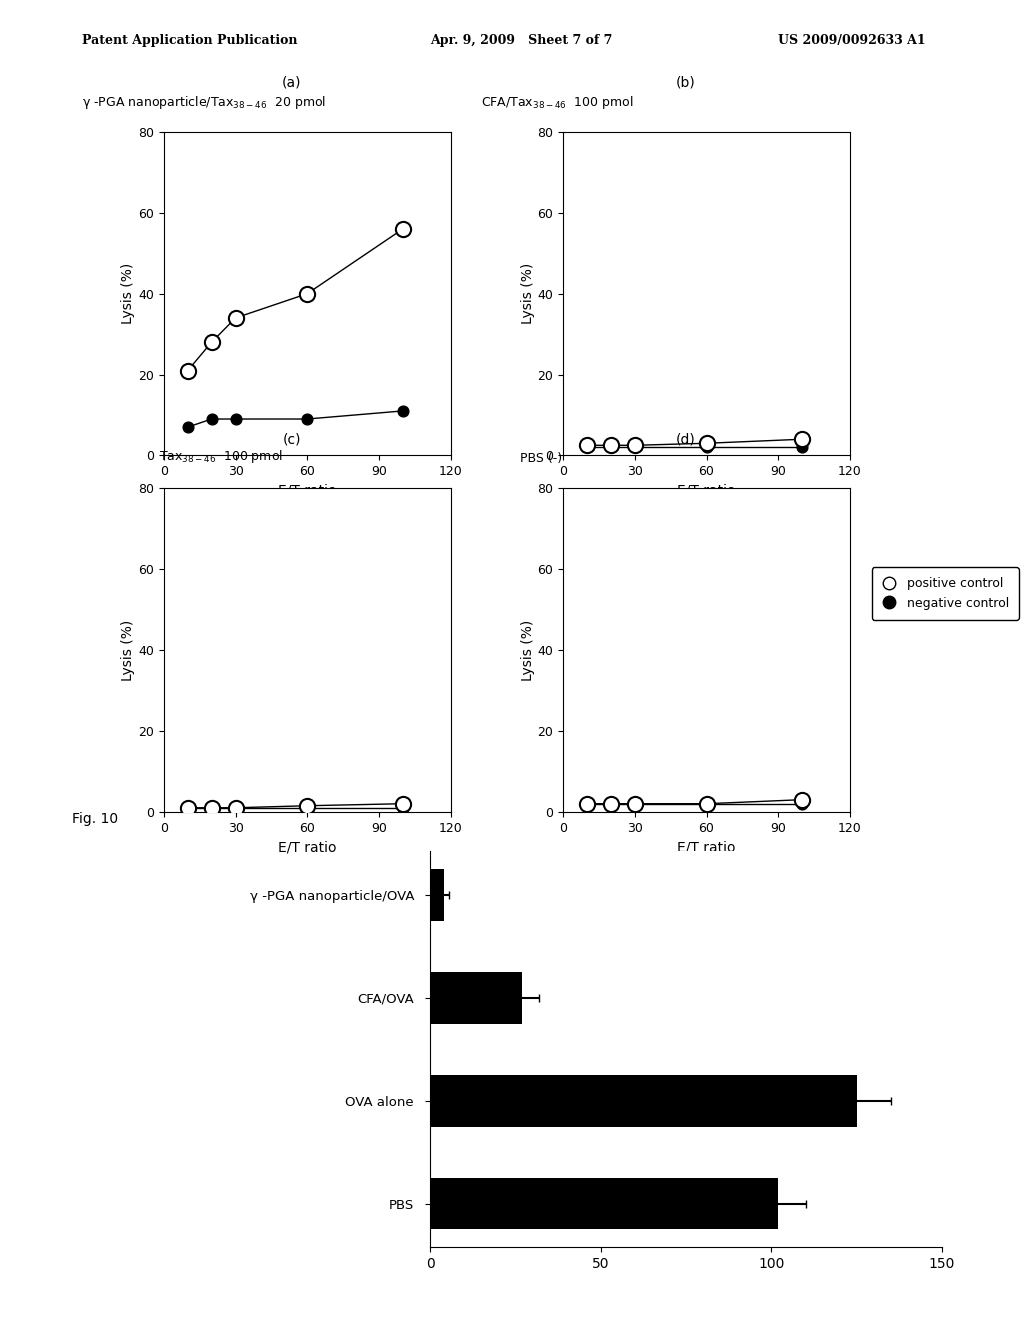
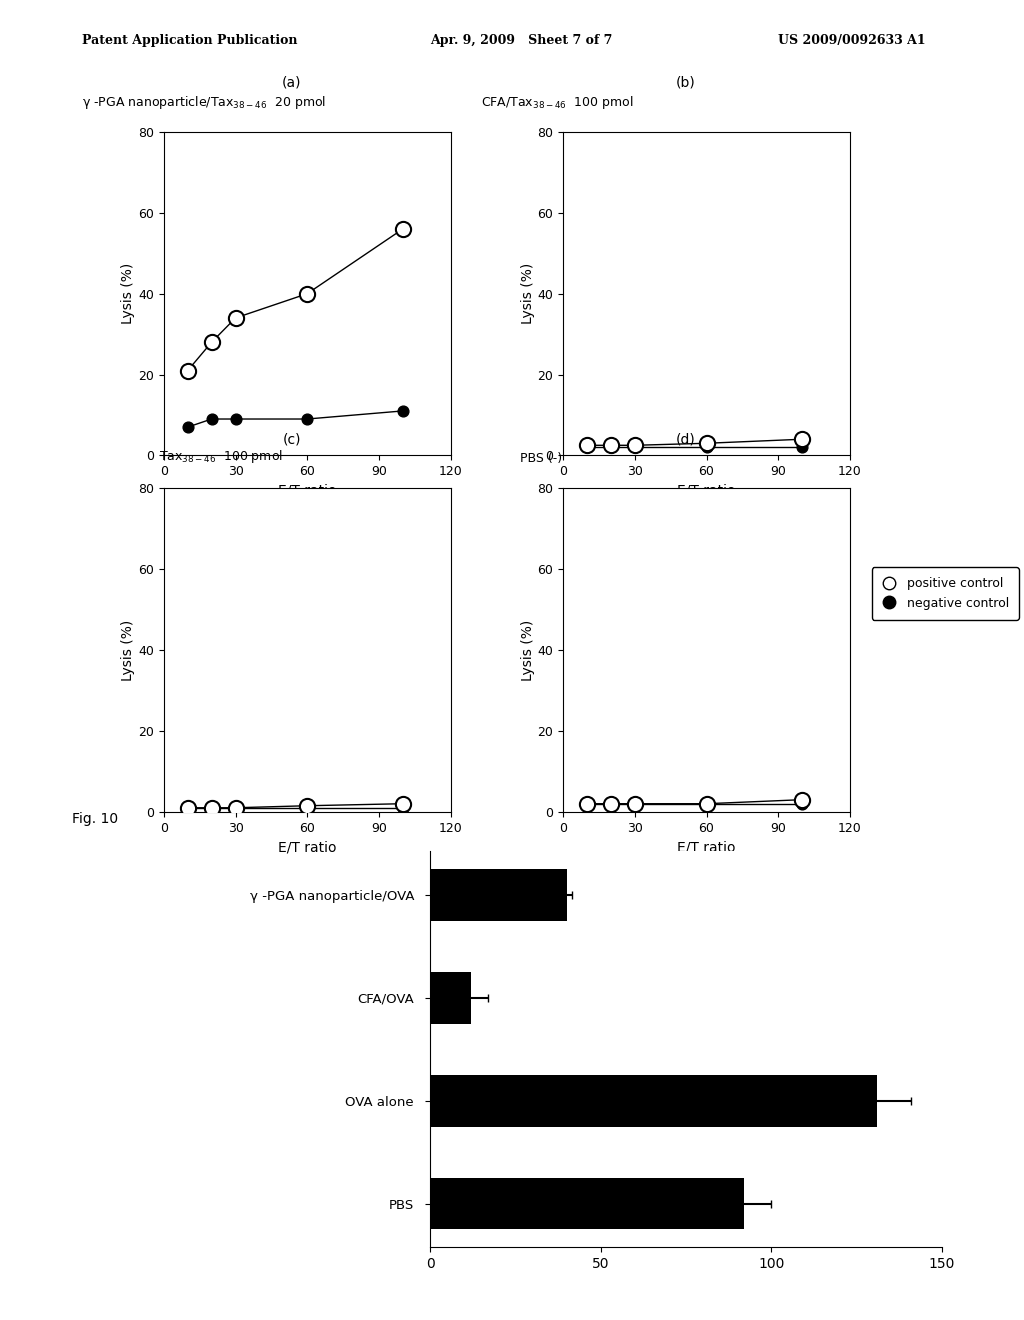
γ -PGA nanoparticle/OVA: 4 -> 40
CFA/OVA: 27 -> 12
OVA alone: 125 -> 131
PBS: 102 -> 92
